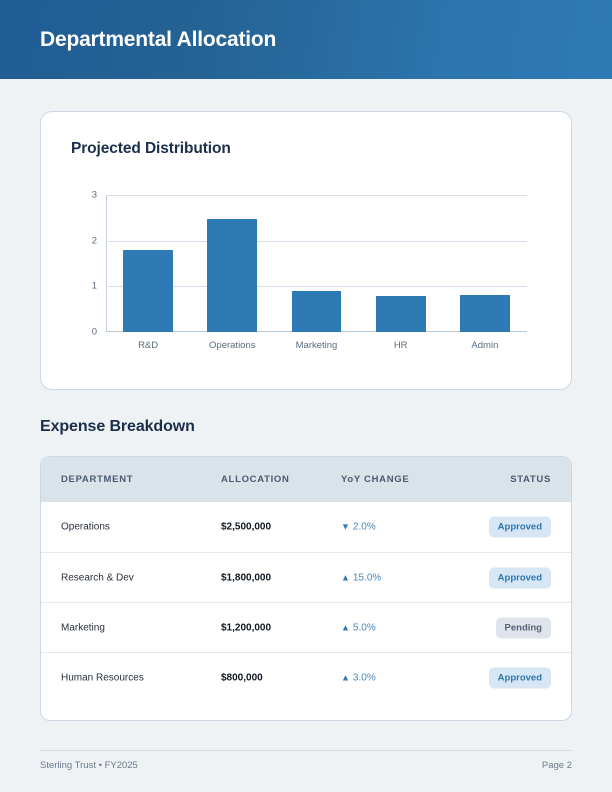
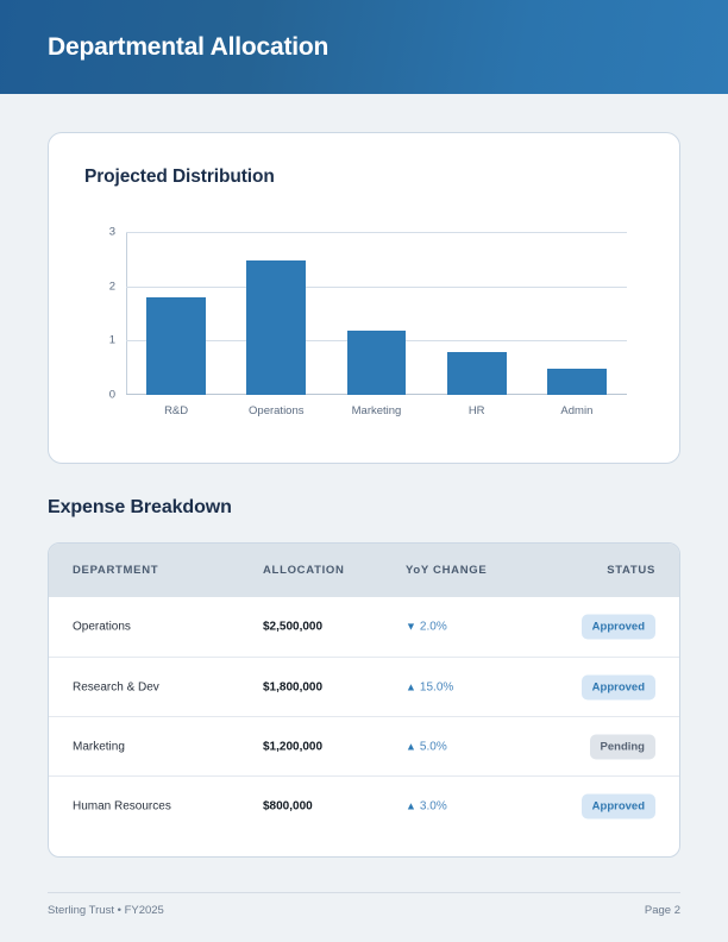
Marketing: 0.9 -> 1.2
Admin: 0.8 -> 0.5
